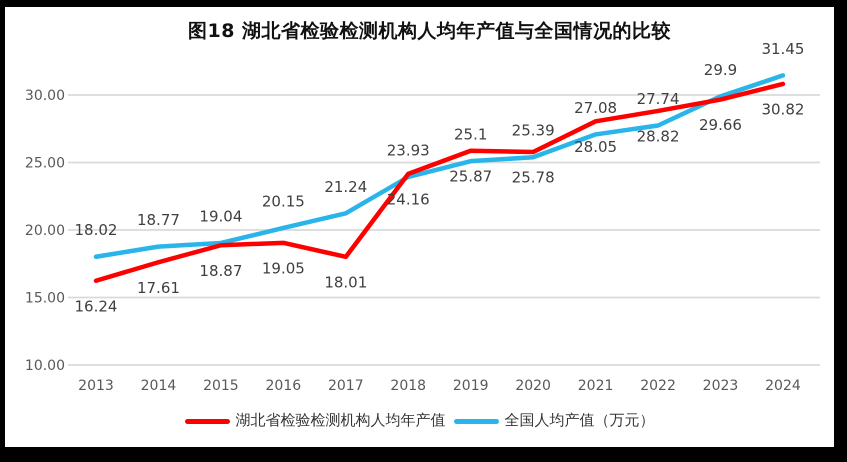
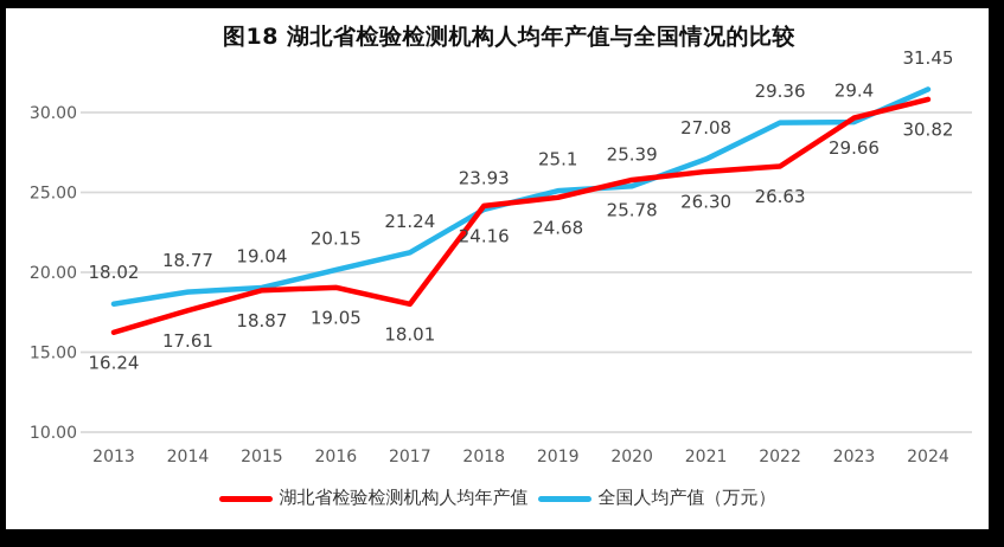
湖北省检验检测机构人均年产值/2019: 25.87 -> 24.68
湖北省检验检测机构人均年产值/2021: 28.05 -> 26.30
湖北省检验检测机构人均年产值/2022: 28.82 -> 26.63
全国人均产值（万元）/2022: 27.74 -> 29.36
全国人均产值（万元）/2023: 29.9 -> 29.4
